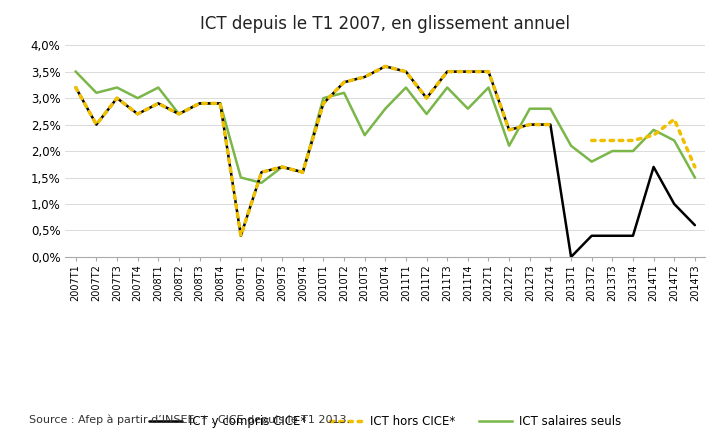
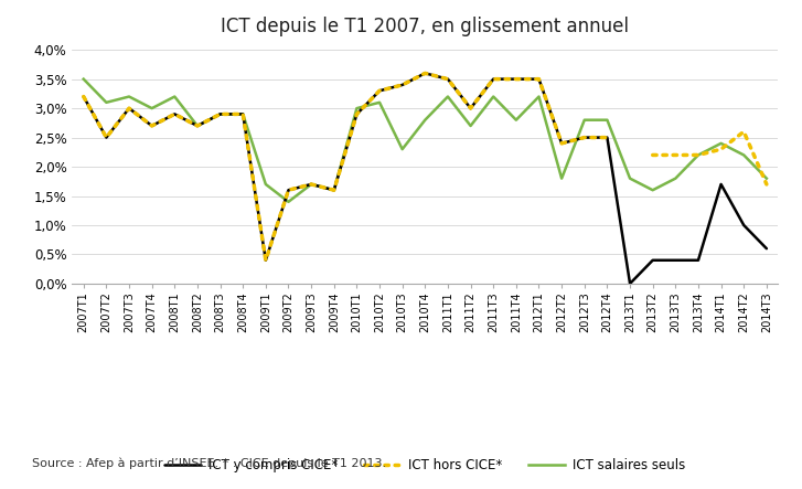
ICT salaires seuls/2009T1: 1,5% -> 1,7%
ICT salaires seuls/2012T2: 2,1% -> 1,8%
ICT salaires seuls/2013T1: 2,1% -> 1,8%
ICT salaires seuls/2013T2: 1,8% -> 1,6%
ICT salaires seuls/2013T3: 2,0% -> 1,8%
ICT salaires seuls/2013T4: 2,0% -> 2,2%
ICT salaires seuls/2014T3: 1,5% -> 1,8%
